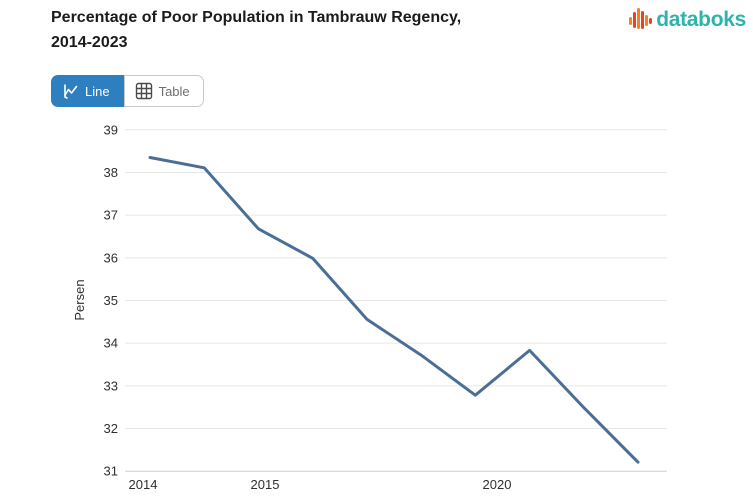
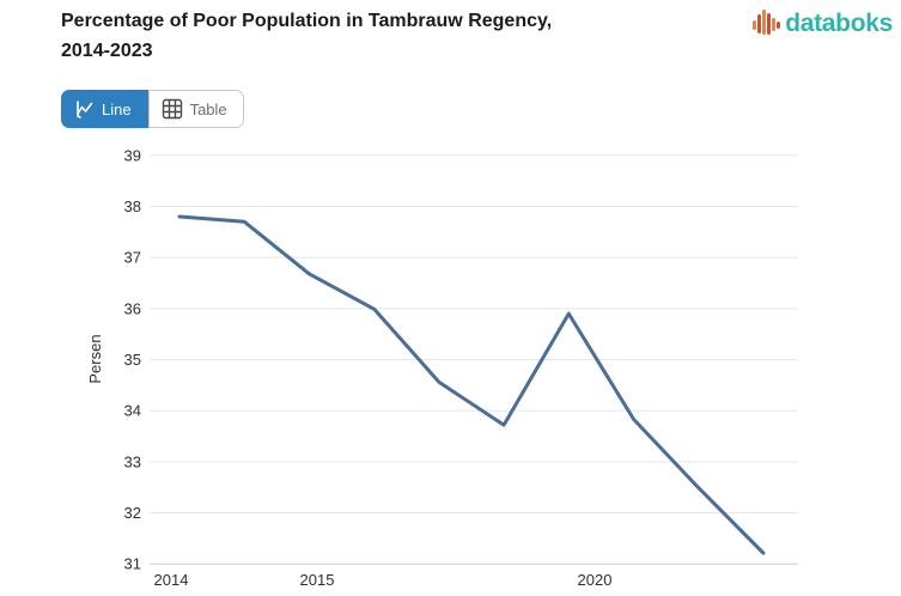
2014: 38.4 -> 37.8
2015: 38.1 -> 37.7
2020: 32.8 -> 35.9
